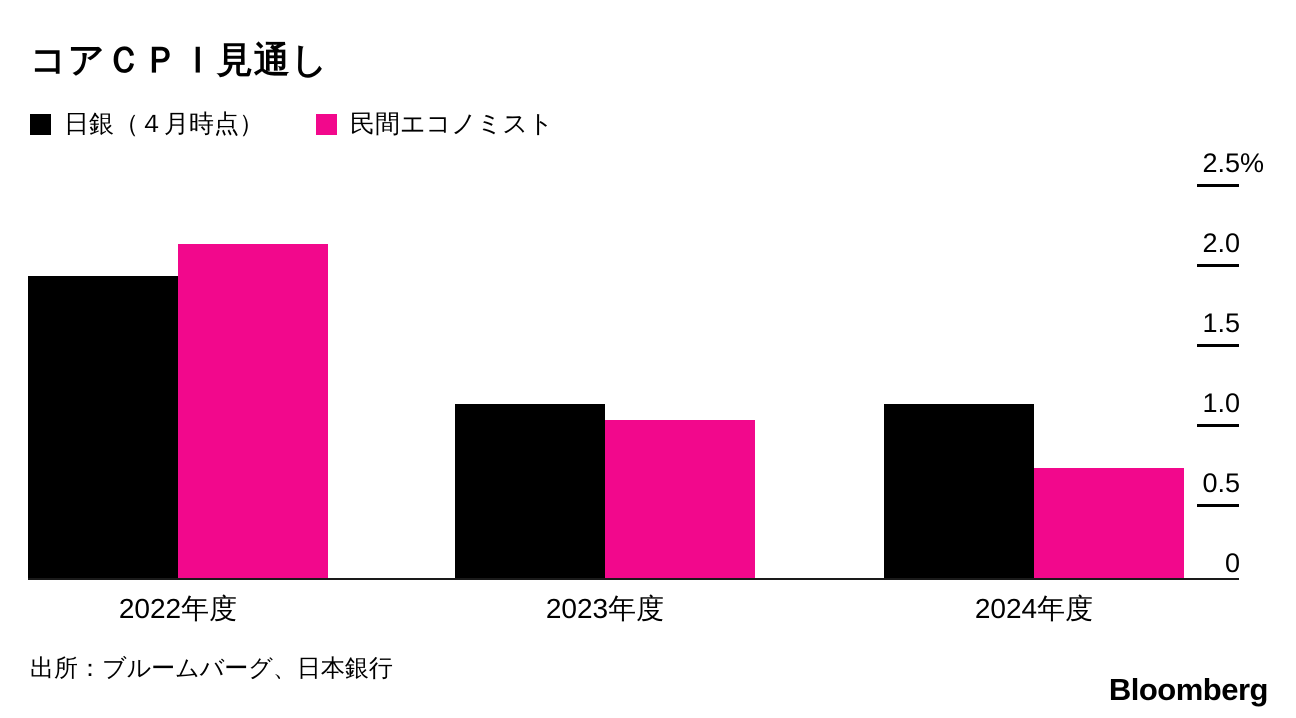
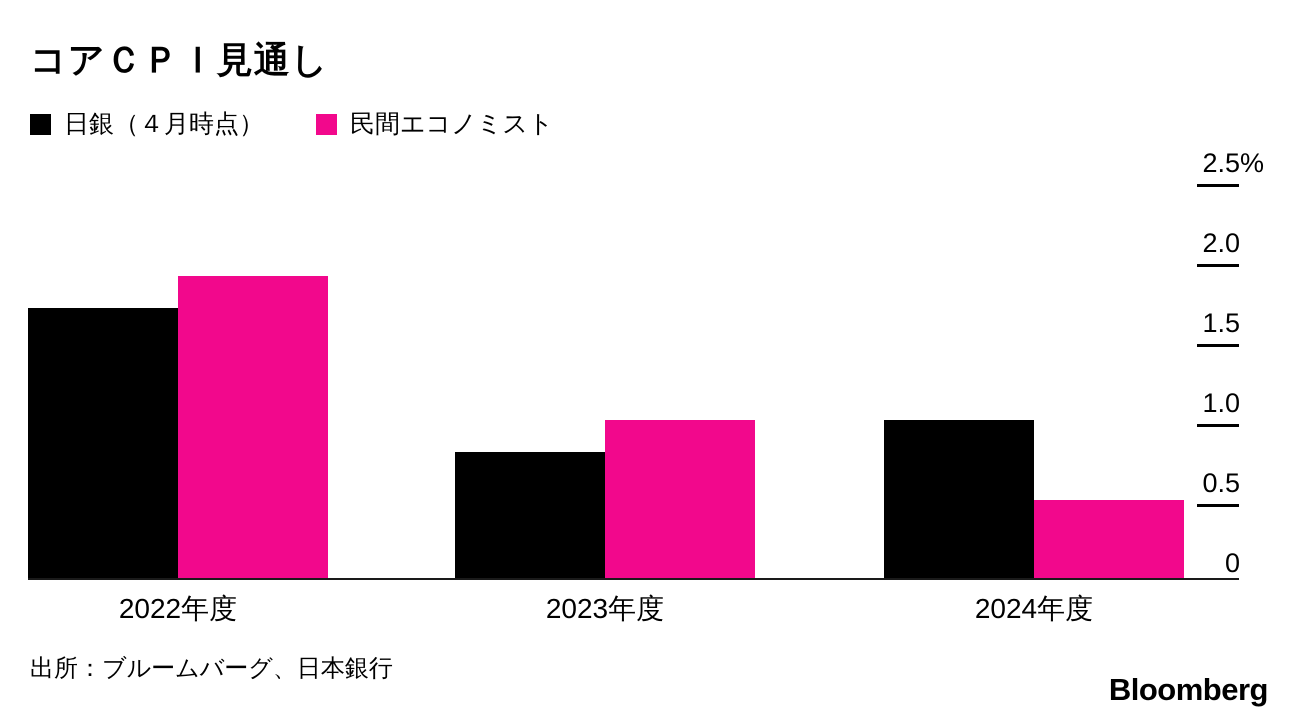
日銀（４月時点）/2022年度: 1.9 -> 1.7
民間エコノミスト/2022年度: 2.1 -> 1.9
日銀（４月時点）/2023年度: 1.1 -> 0.8
日銀（４月時点）/2024年度: 1.1 -> 1.0
民間エコノミスト/2024年度: 0.7 -> 0.5
